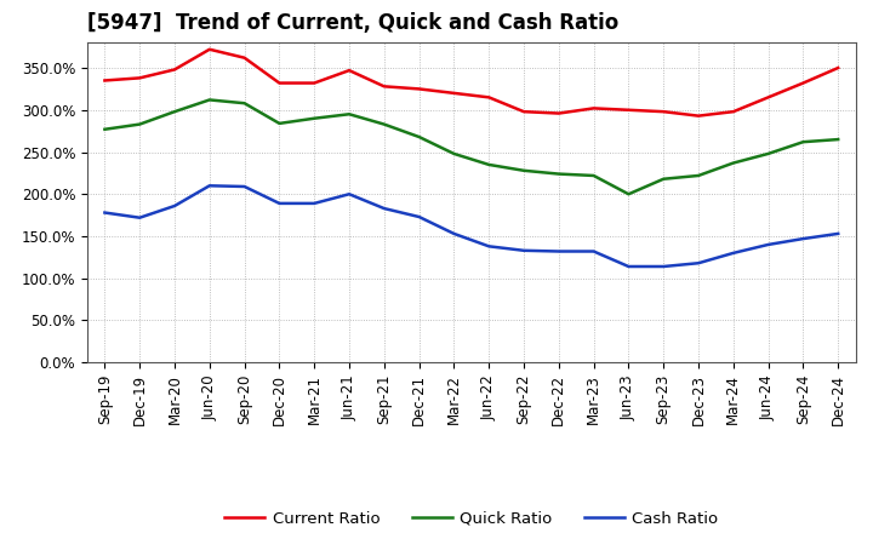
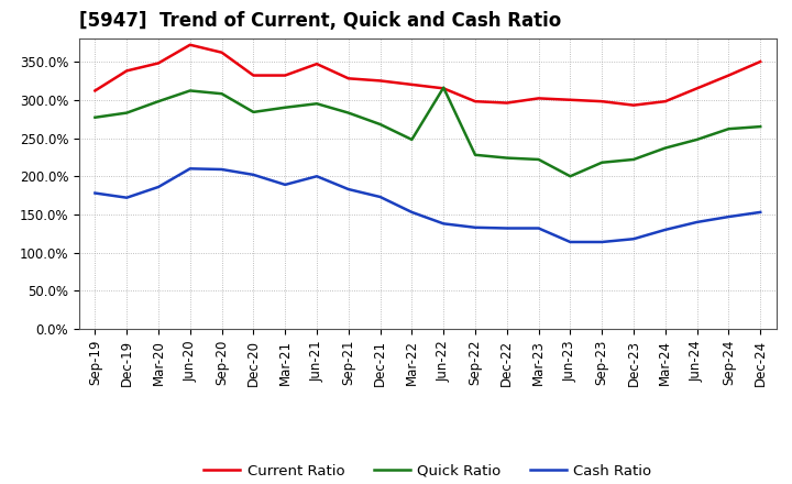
Current Ratio/Sep-19: 335% -> 312%
Cash Ratio/Dec-20: 189% -> 202%
Quick Ratio/Jun-22: 235% -> 316%
